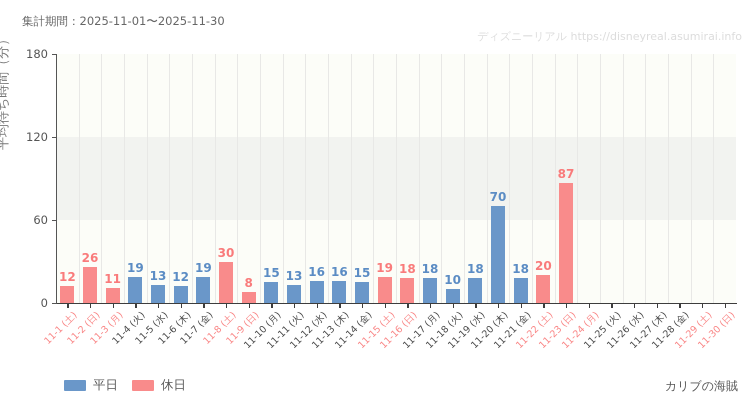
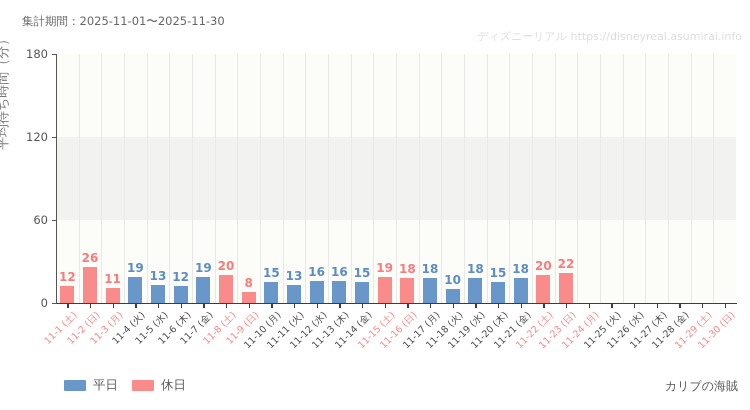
11-8 (土): 30 -> 20
11-20 (木): 70 -> 15
11-23 (日): 87 -> 22
